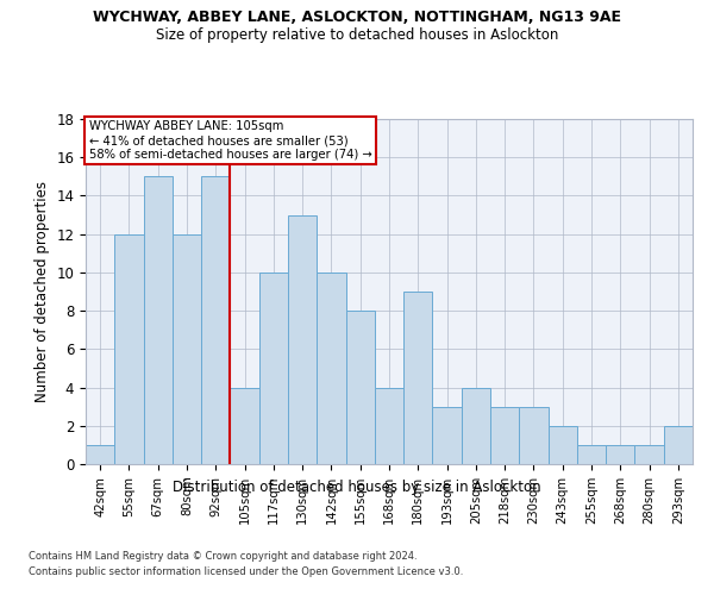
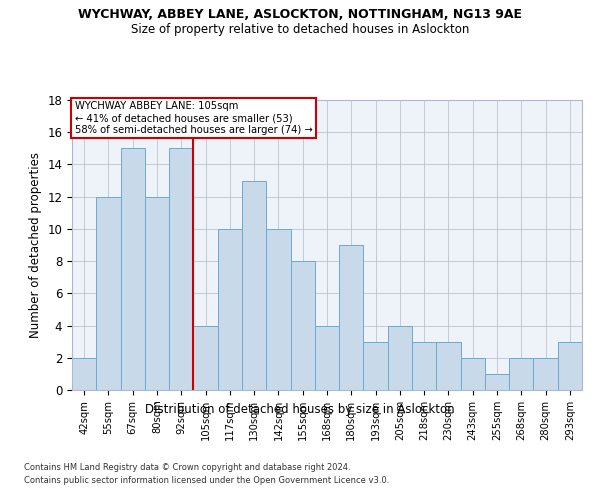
42sqm: 1 -> 2
268sqm: 1 -> 2
280sqm: 1 -> 2
293sqm: 2 -> 3
